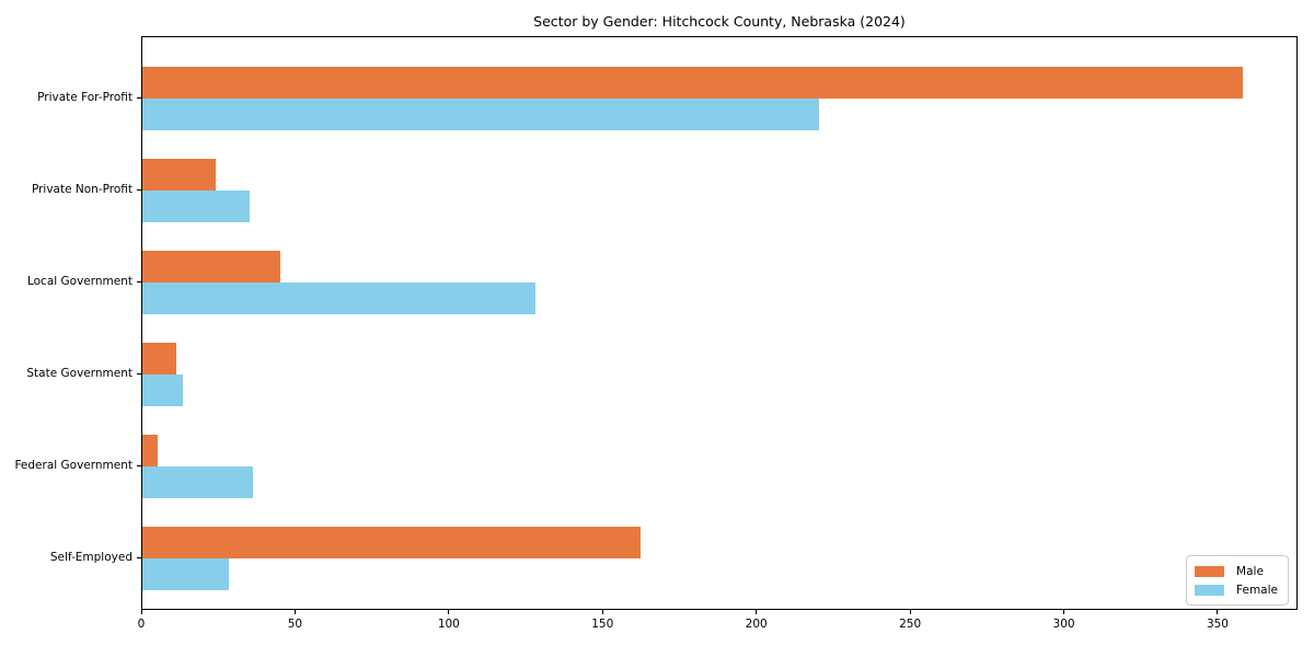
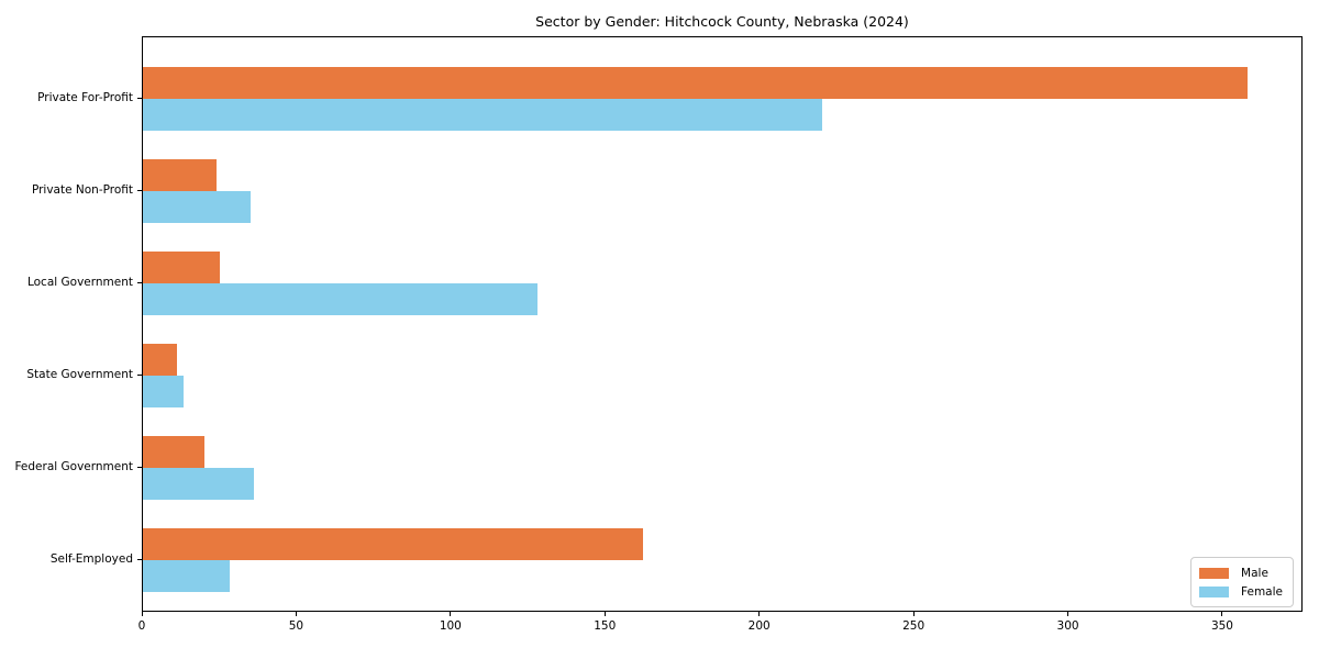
Male/Local Government: 45 -> 25
Male/Federal Government: 5 -> 20
